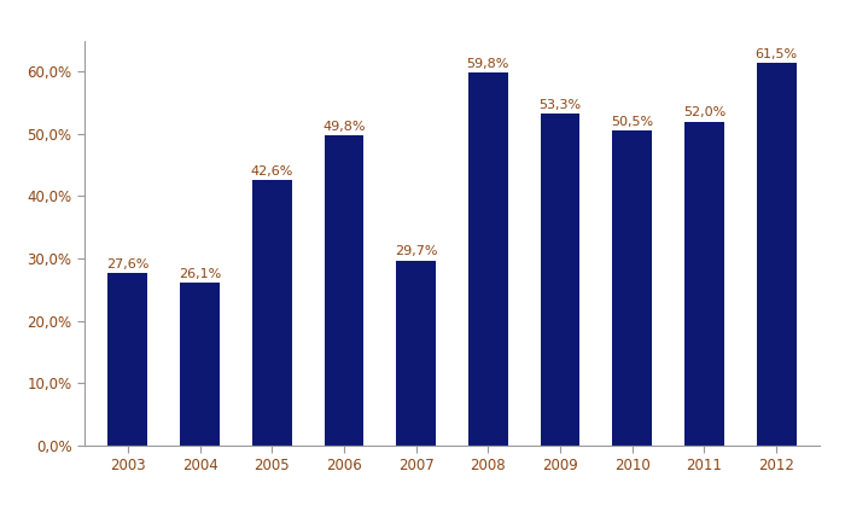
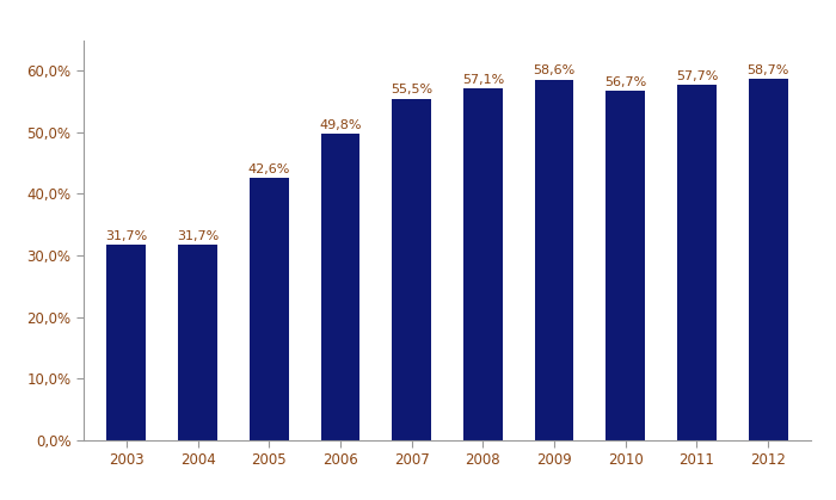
2003: 27,6% -> 31,7%
2004: 26,1% -> 31,7%
2007: 29,7% -> 55,5%
2008: 59,8% -> 57,1%
2009: 53,3% -> 58,6%
2010: 50,5% -> 56,7%
2011: 52,0% -> 57,7%
2012: 61,5% -> 58,7%
